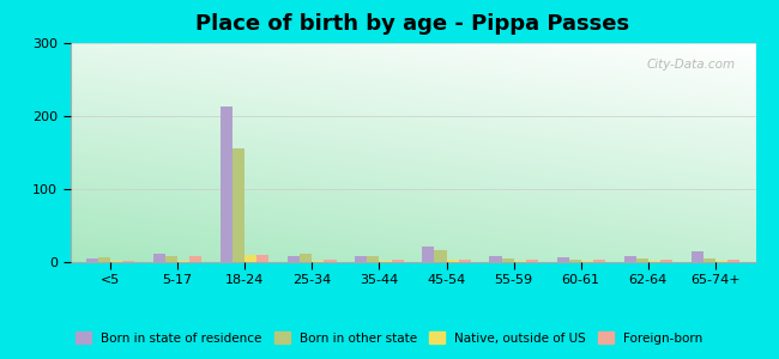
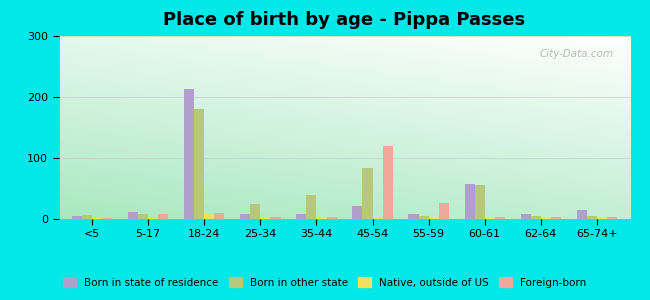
Born in other state/18-24: 155 -> 180
Born in other state/25-34: 11 -> 24
Born in other state/35-44: 9 -> 40
Born in other state/45-54: 17 -> 84
Foreign-born/45-54: 4 -> 120
Foreign-born/55-59: 3 -> 26
Born in state of residence/60-61: 6 -> 58
Born in other state/60-61: 3 -> 56
